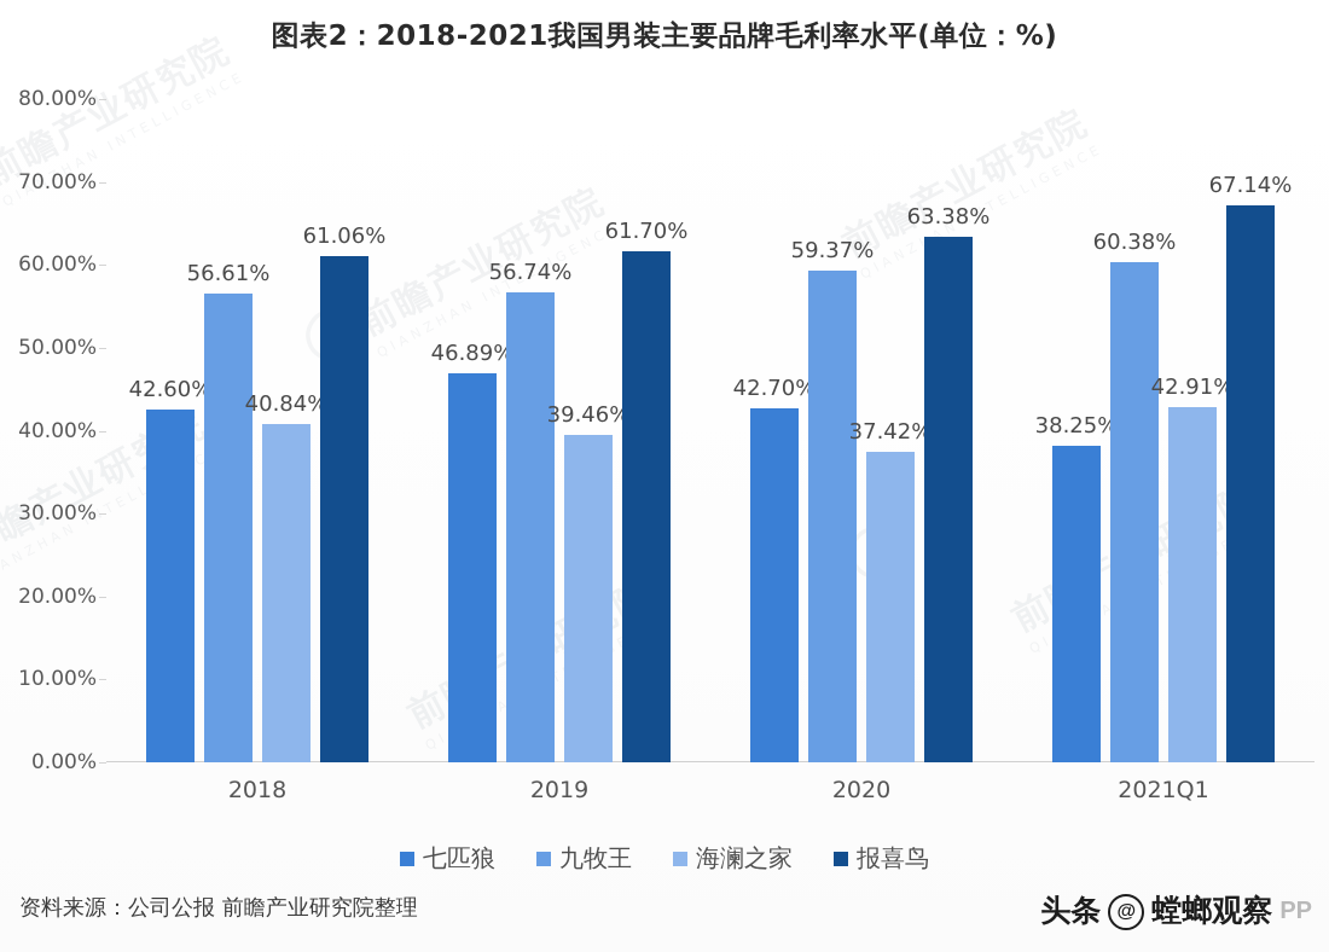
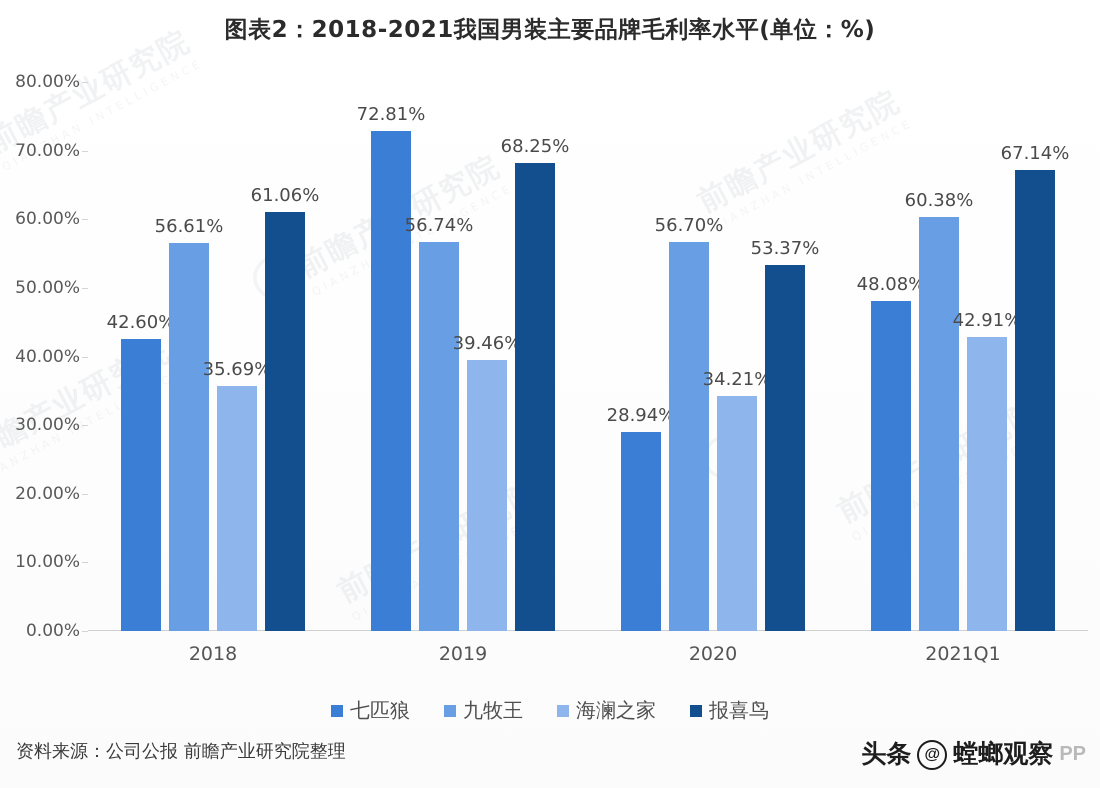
海澜之家/2018: 40.84% -> 35.69%
七匹狼/2019: 46.89% -> 72.81%
报喜鸟/2019: 61.70% -> 68.25%
七匹狼/2020: 42.70% -> 28.94%
九牧王/2020: 59.37% -> 56.70%
海澜之家/2020: 37.42% -> 34.21%
报喜鸟/2020: 63.38% -> 53.37%
七匹狼/2021Q1: 38.25% -> 48.08%
